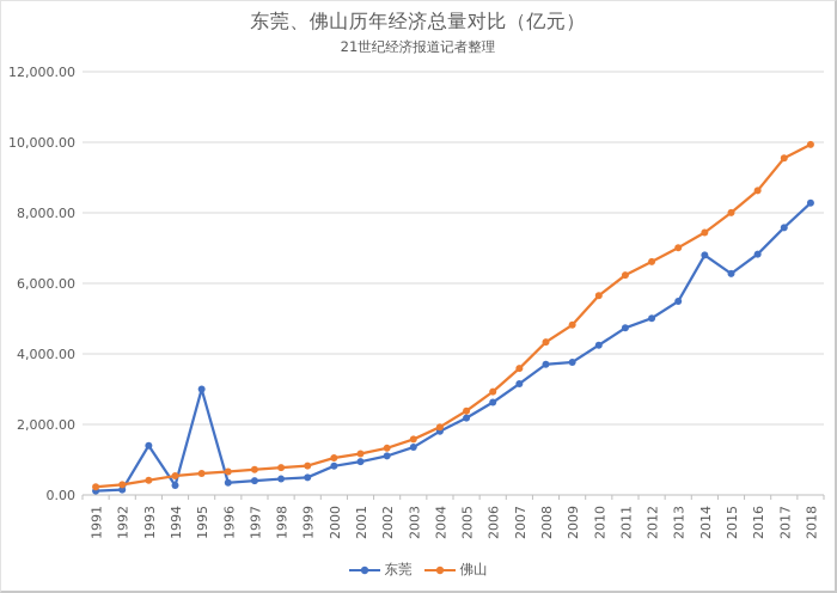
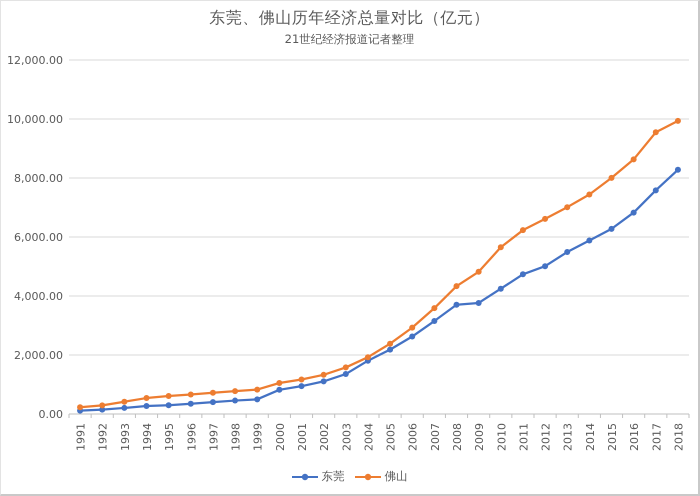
东莞/1993: 1400 -> 200
东莞/1995: 3000 -> 300
东莞/2014: 6800 -> 5900
